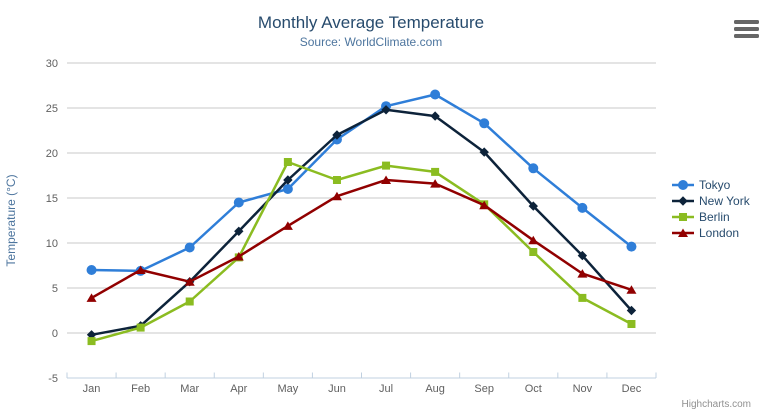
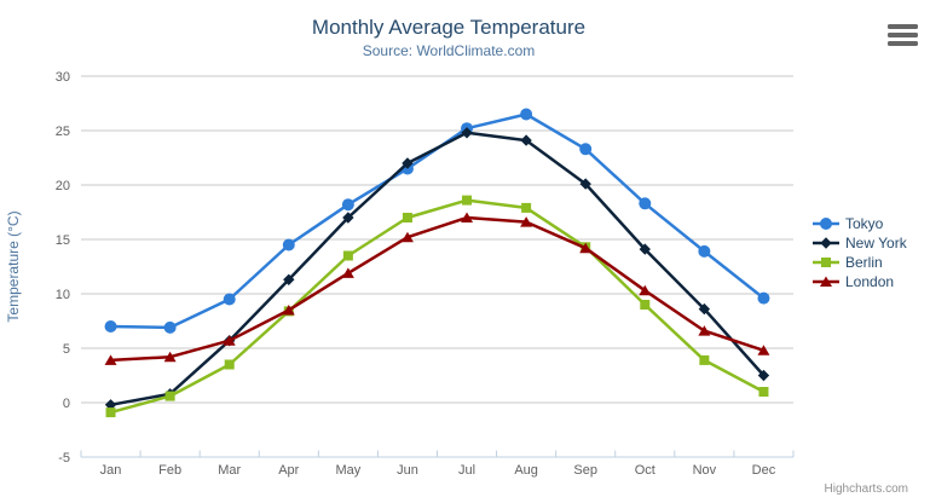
London/Feb: 7 -> 4
Tokyo/May: 16 -> 18
Berlin/May: 19 -> 14
